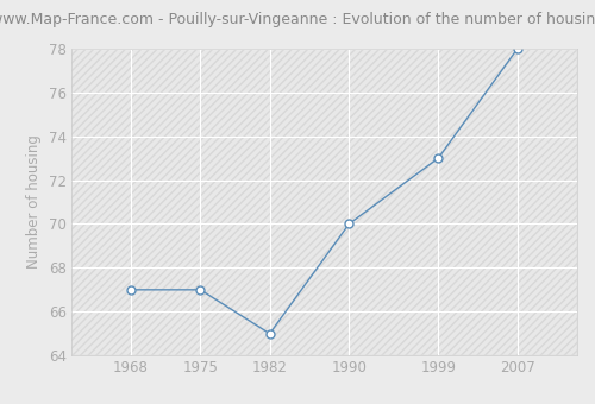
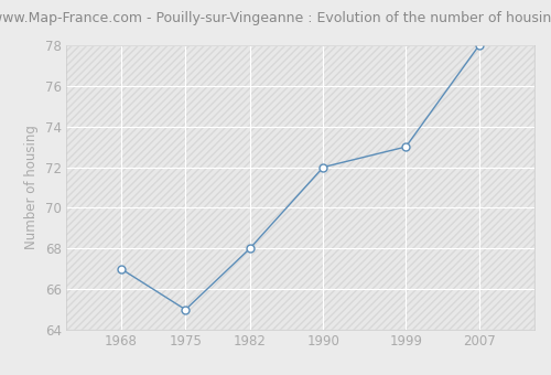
1975: 67 -> 65
1982: 65 -> 68
1990: 70 -> 72
